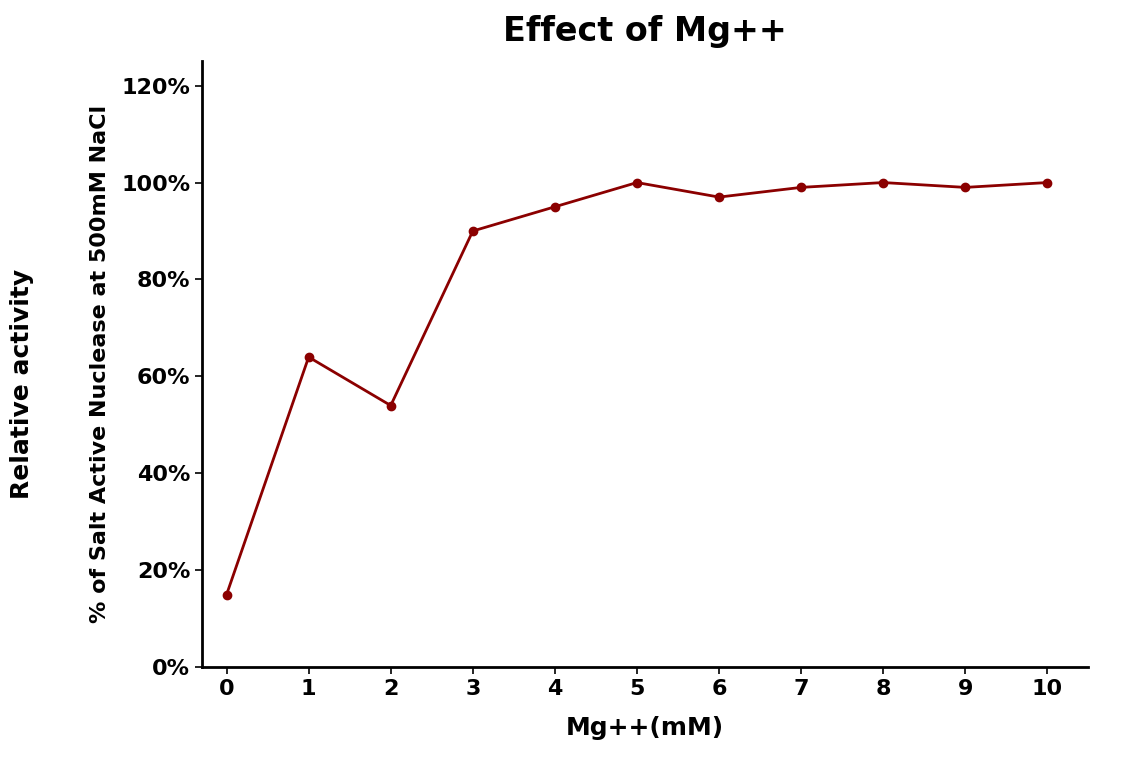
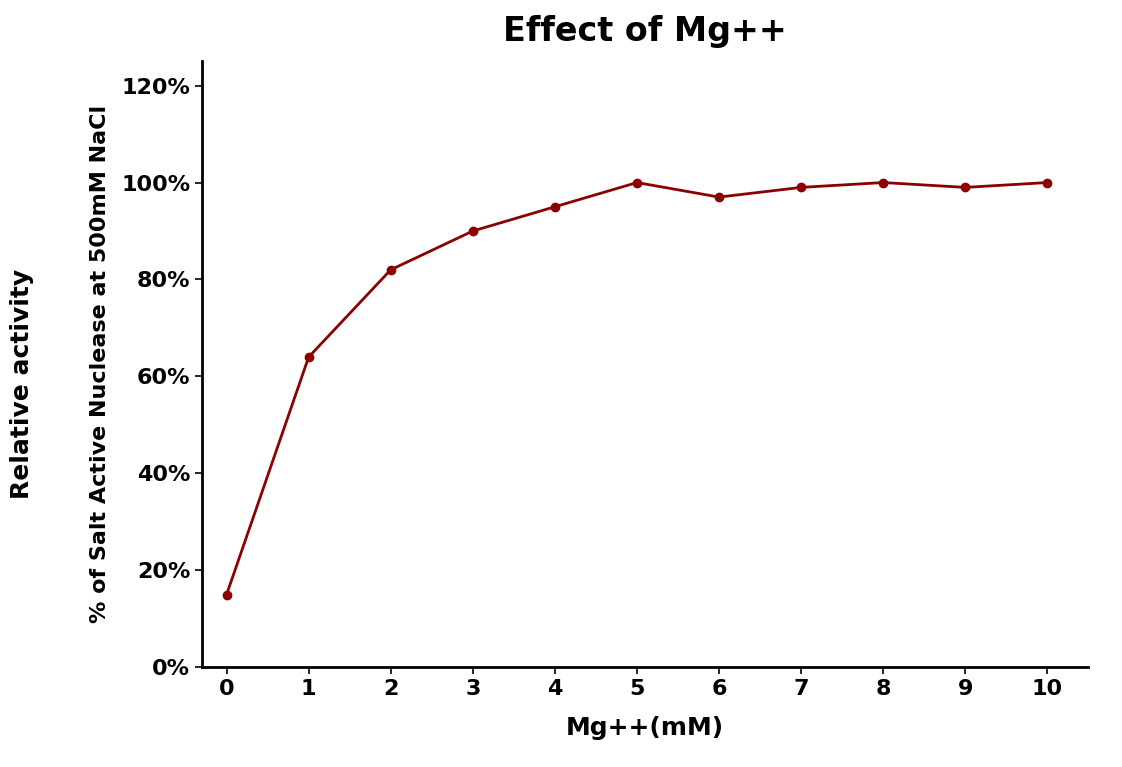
2: 54% -> 82%
